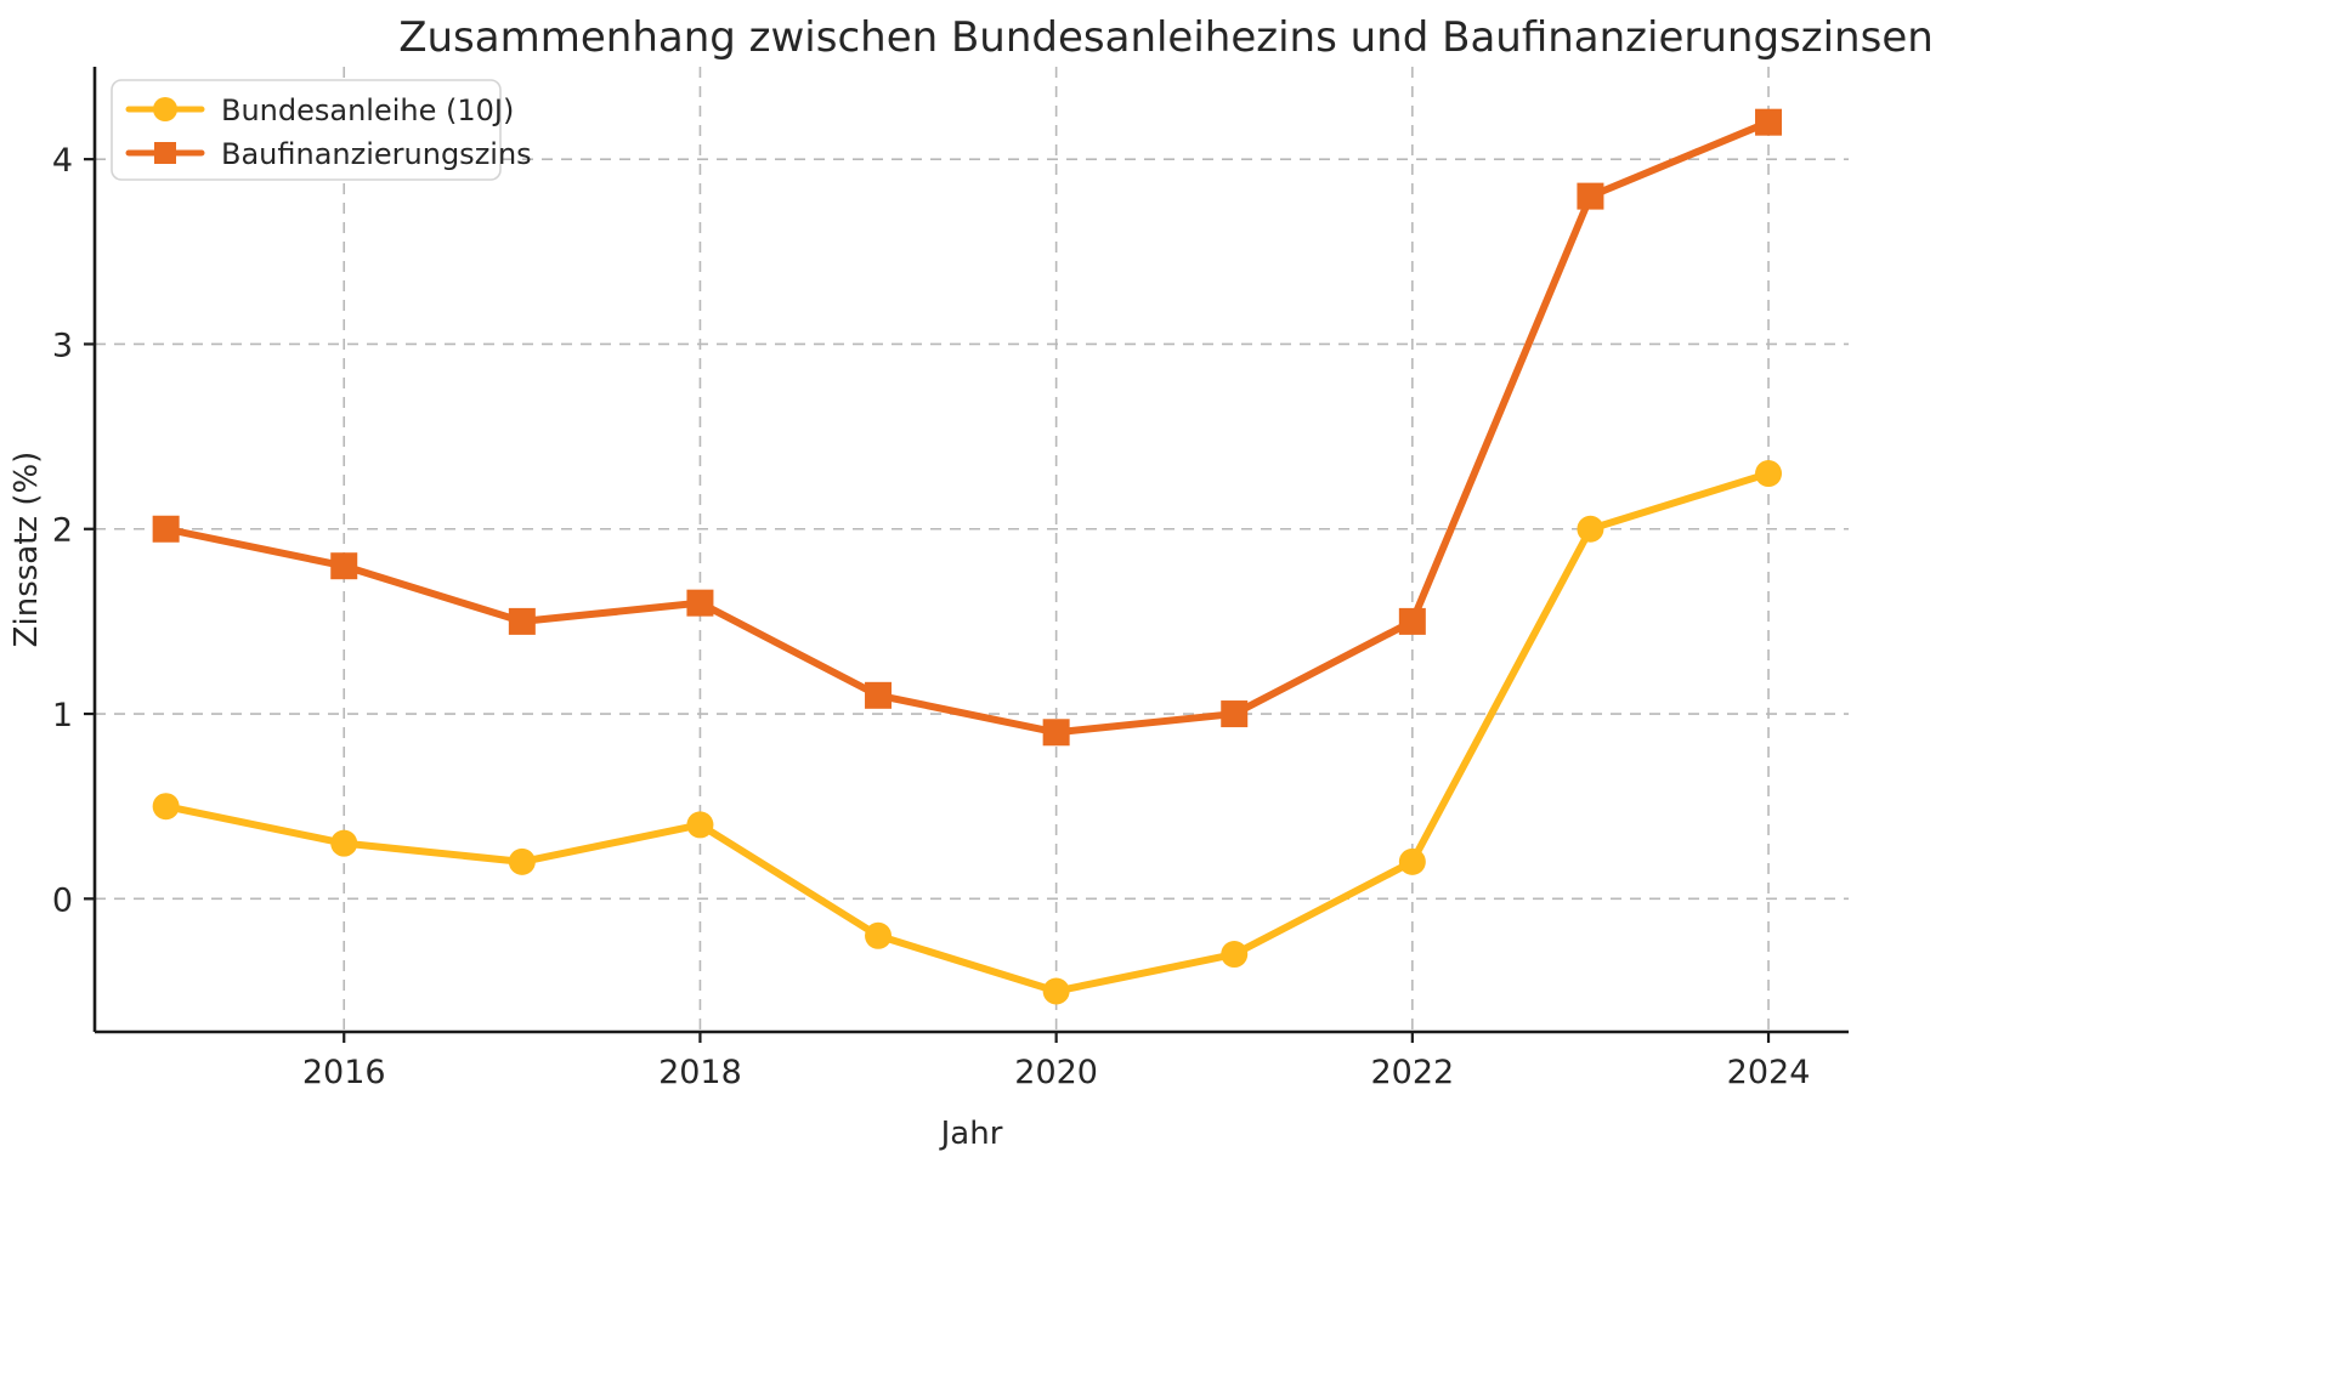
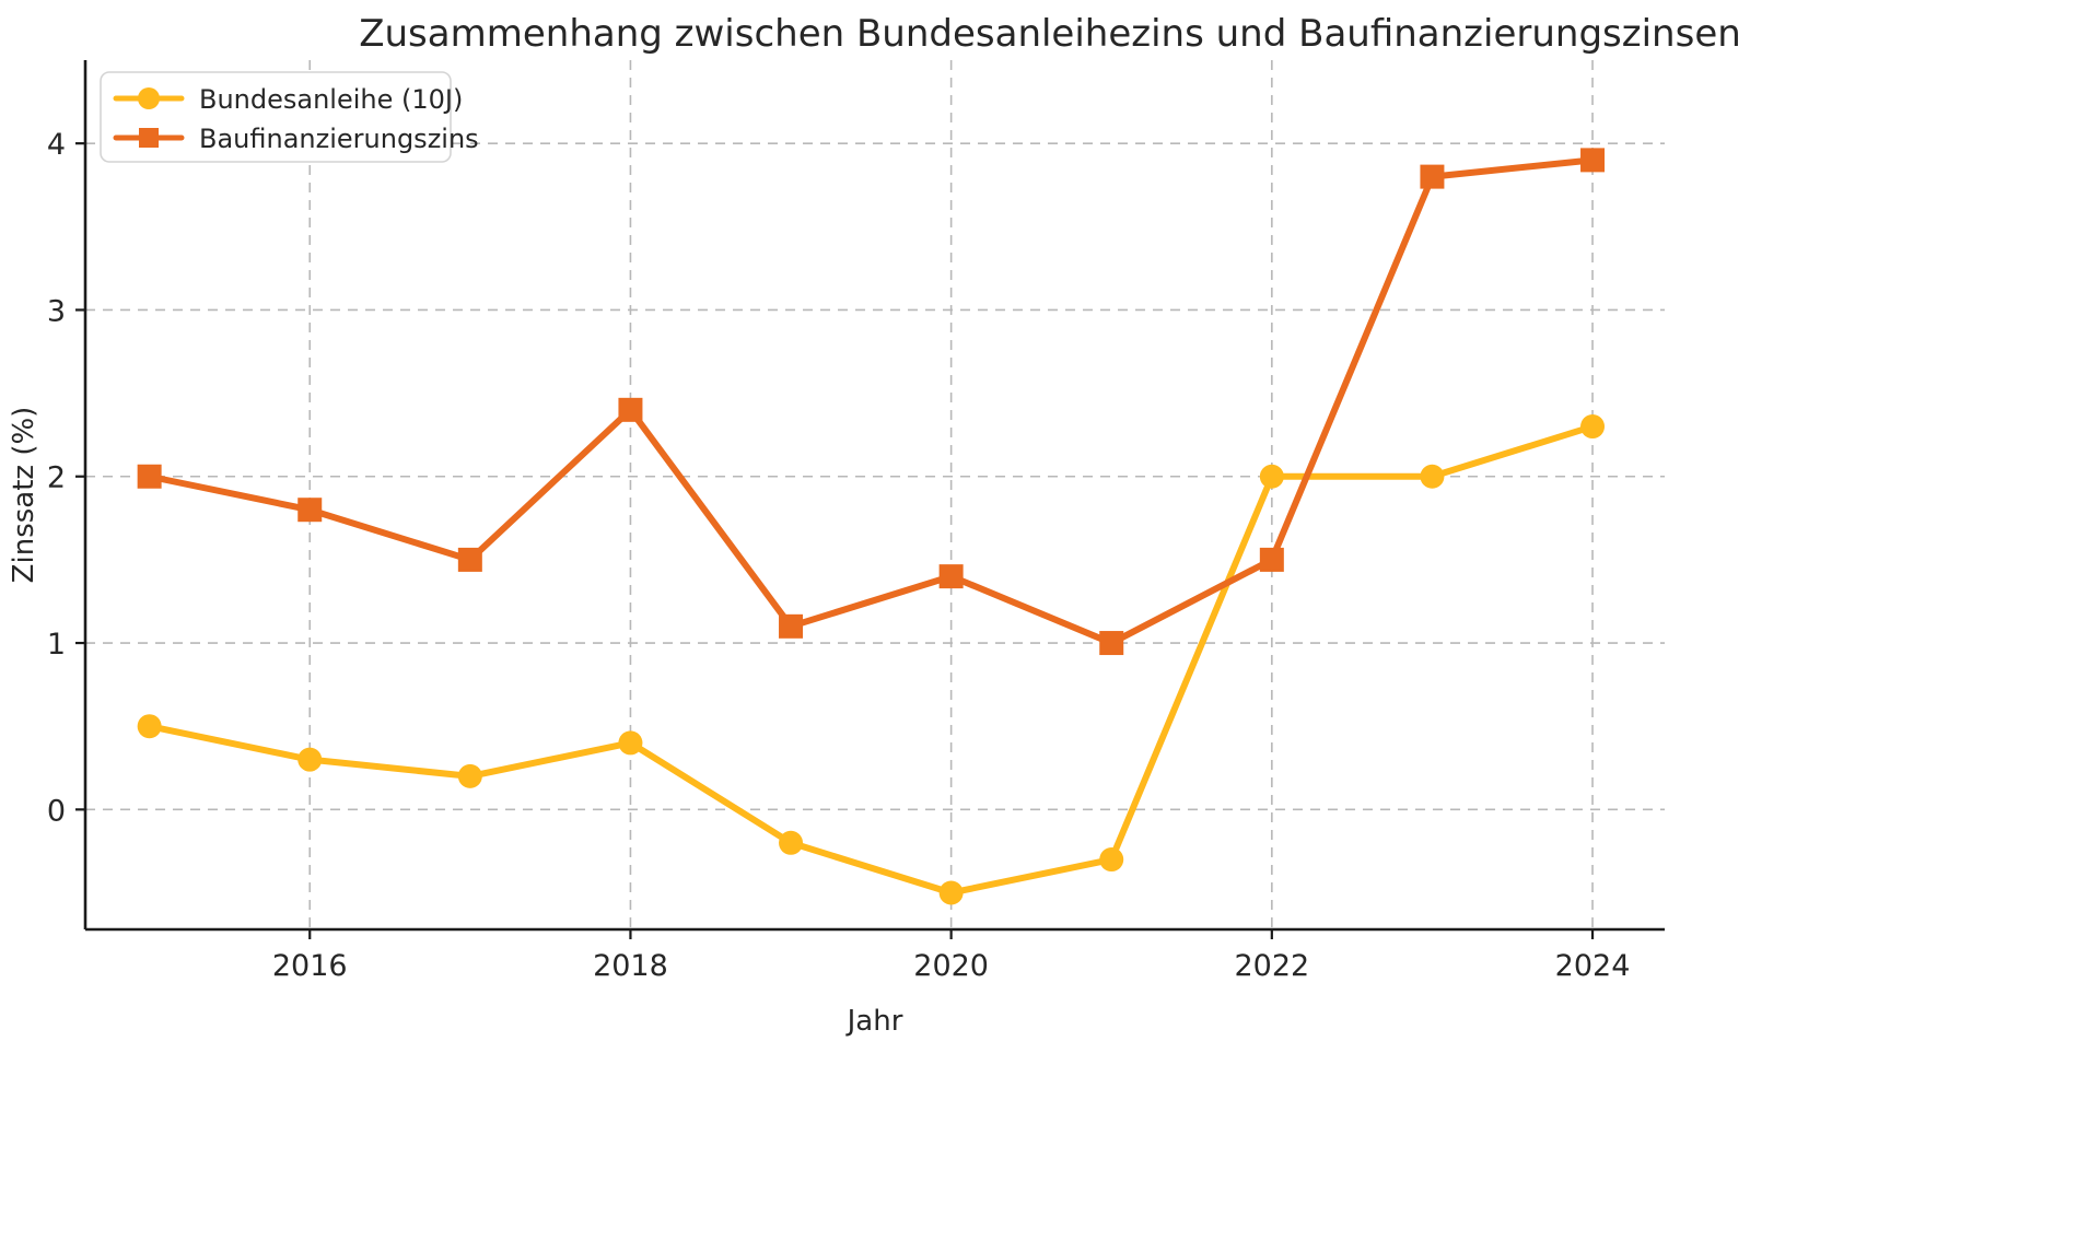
Baufinanzierungszins/2018: 1.6 -> 2.4
Baufinanzierungszins/2020: 0.9 -> 1.4
Bundesanleihe (10J)/2022: 0.2 -> 2.0
Baufinanzierungszins/2024: 4.2 -> 3.9
